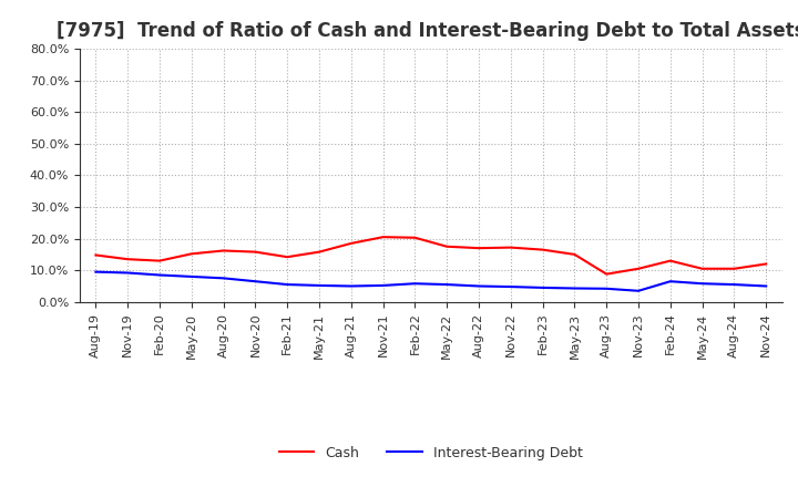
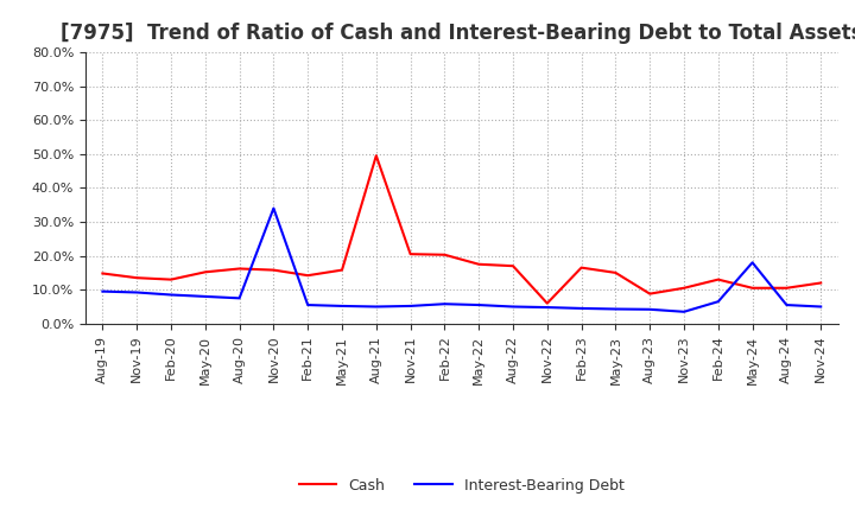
Interest-Bearing Debt/Nov-20: 6.5% -> 34.0%
Cash/Aug-21: 18.5% -> 49.5%
Cash/Nov-22: 17.2% -> 6.0%
Interest-Bearing Debt/May-24: 5.8% -> 18.0%
